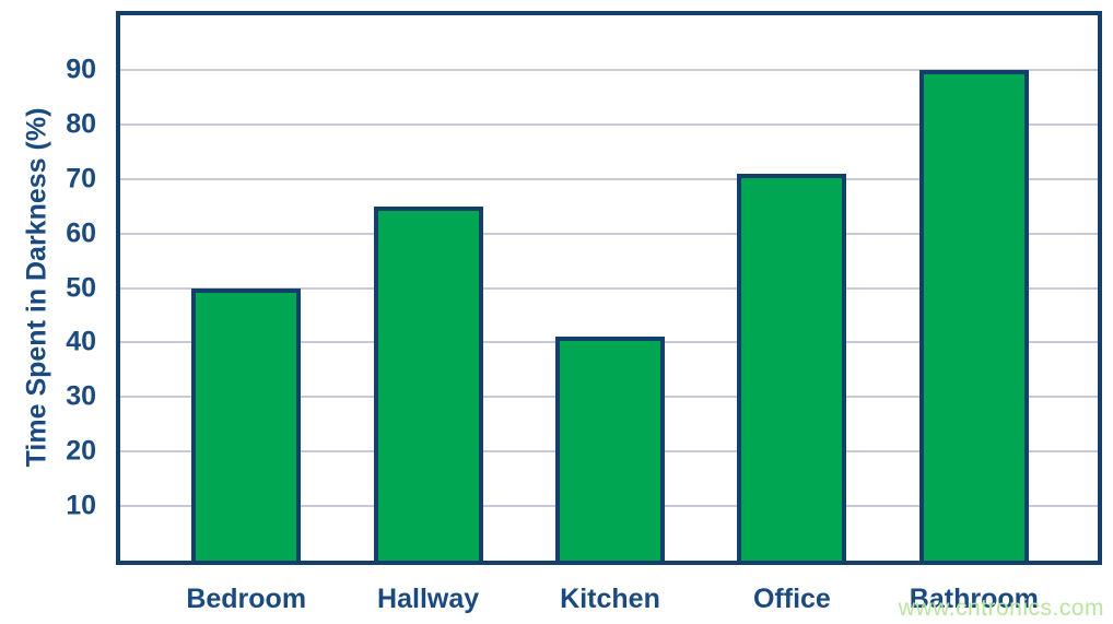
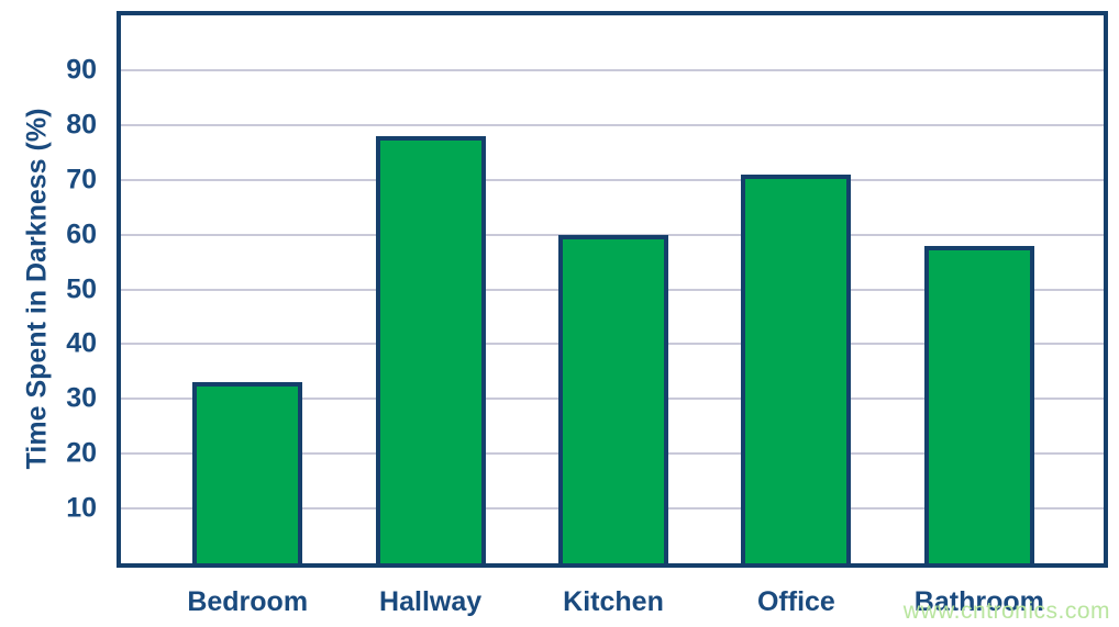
Bedroom: 50 -> 33
Hallway: 65 -> 78
Kitchen: 41 -> 60
Bathroom: 90 -> 58
